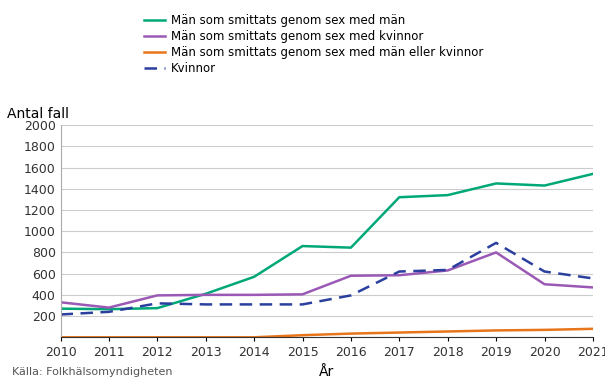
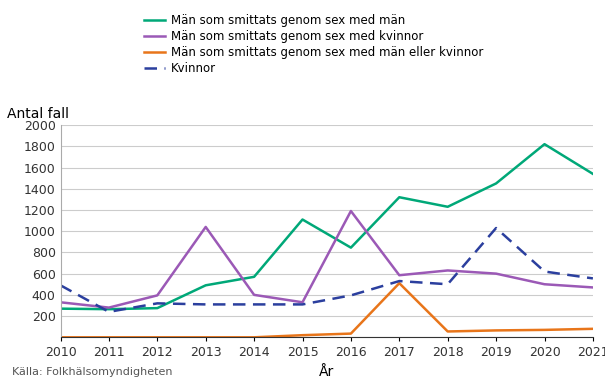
Kvinnor/2010: 220 -> 490
Män som smittats genom sex med män/2013: 410 -> 490
Män som smittats genom sex med kvinnor/2013: 400 -> 1040
Män som smittats genom sex med män/2015: 860 -> 1110
Män som smittats genom sex med kvinnor/2015: 400 -> 330
Män som smittats genom sex med kvinnor/2016: 580 -> 1190
Män som smittats genom sex med män eller kvinnor/2017: 40 -> 510
Kvinnor/2017: 620 -> 530
Män som smittats genom sex med män/2018: 1340 -> 1230
Kvinnor/2018: 640 -> 500
Män som smittats genom sex med kvinnor/2019: 800 -> 600
Kvinnor/2019: 890 -> 1030
Män som smittats genom sex med män/2020: 1430 -> 1820
